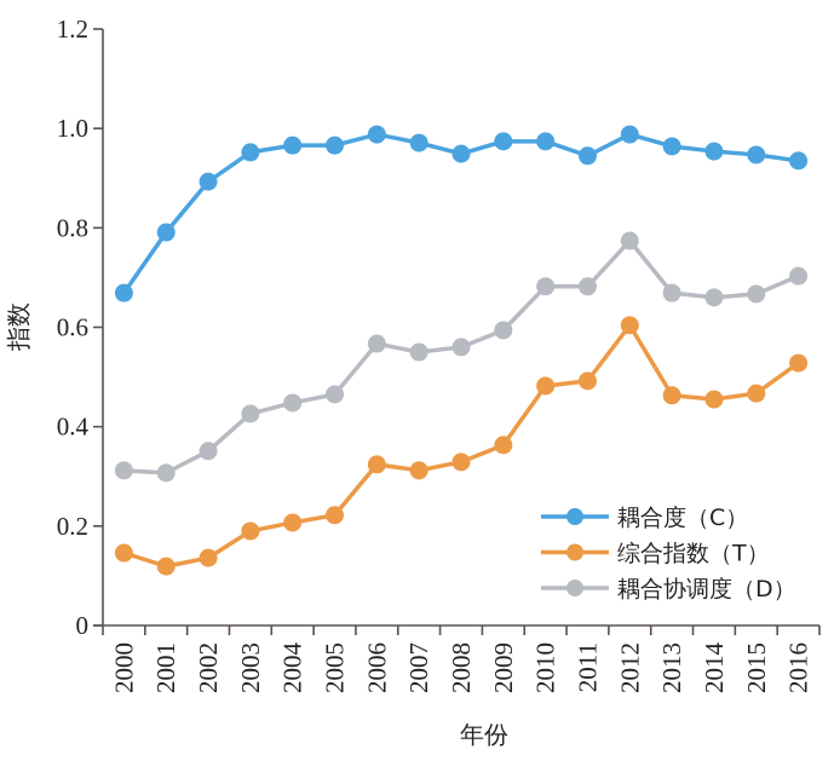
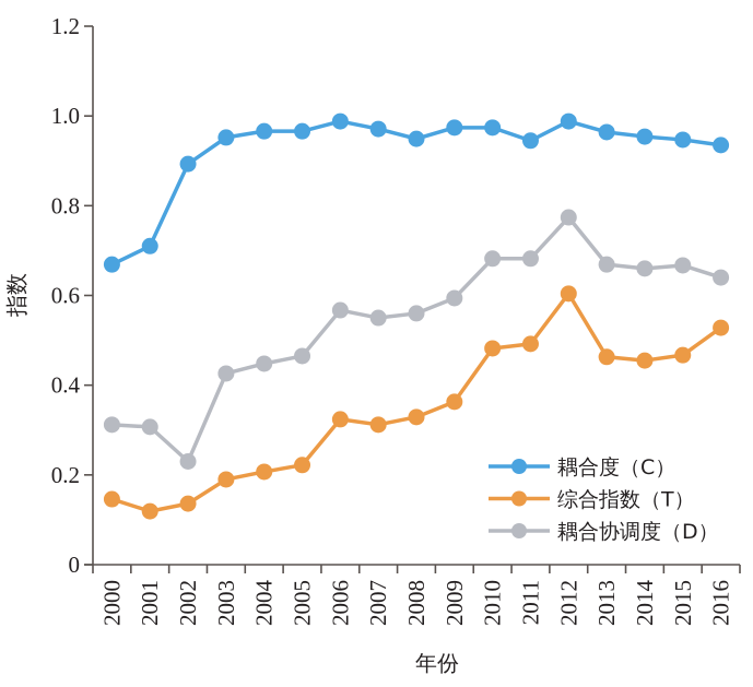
耦合度（C）/2001: 0.79 -> 0.71
耦合协调度（D）/2002: 0.35 -> 0.23
耦合协调度（D）/2016: 0.70 -> 0.64
